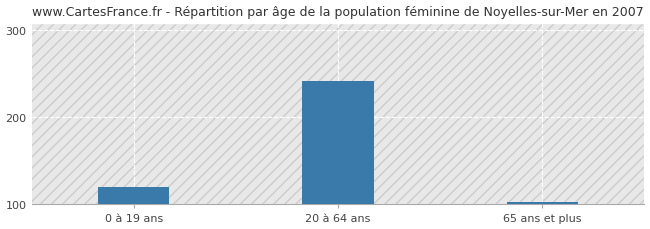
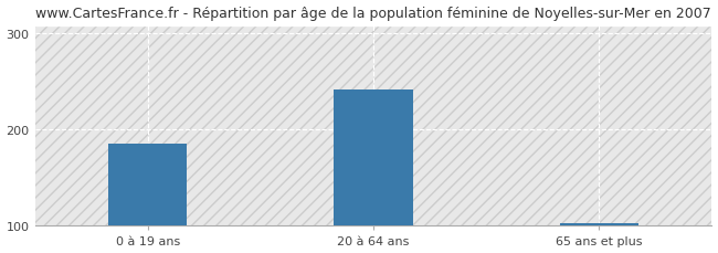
0 à 19 ans: 120 -> 186
